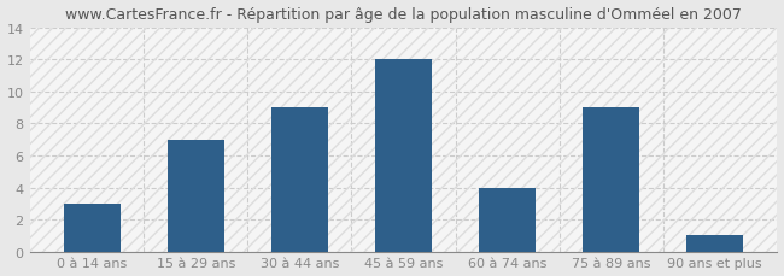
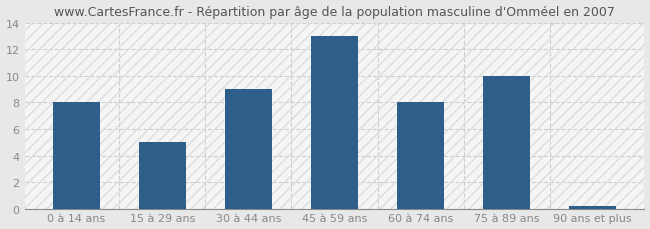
0 à 14 ans: 3.0 -> 8.0
15 à 29 ans: 7.0 -> 5.0
45 à 59 ans: 12.0 -> 13.0
60 à 74 ans: 4.0 -> 8.0
75 à 89 ans: 9.0 -> 10.0
90 ans et plus: 1.0 -> 0.2
